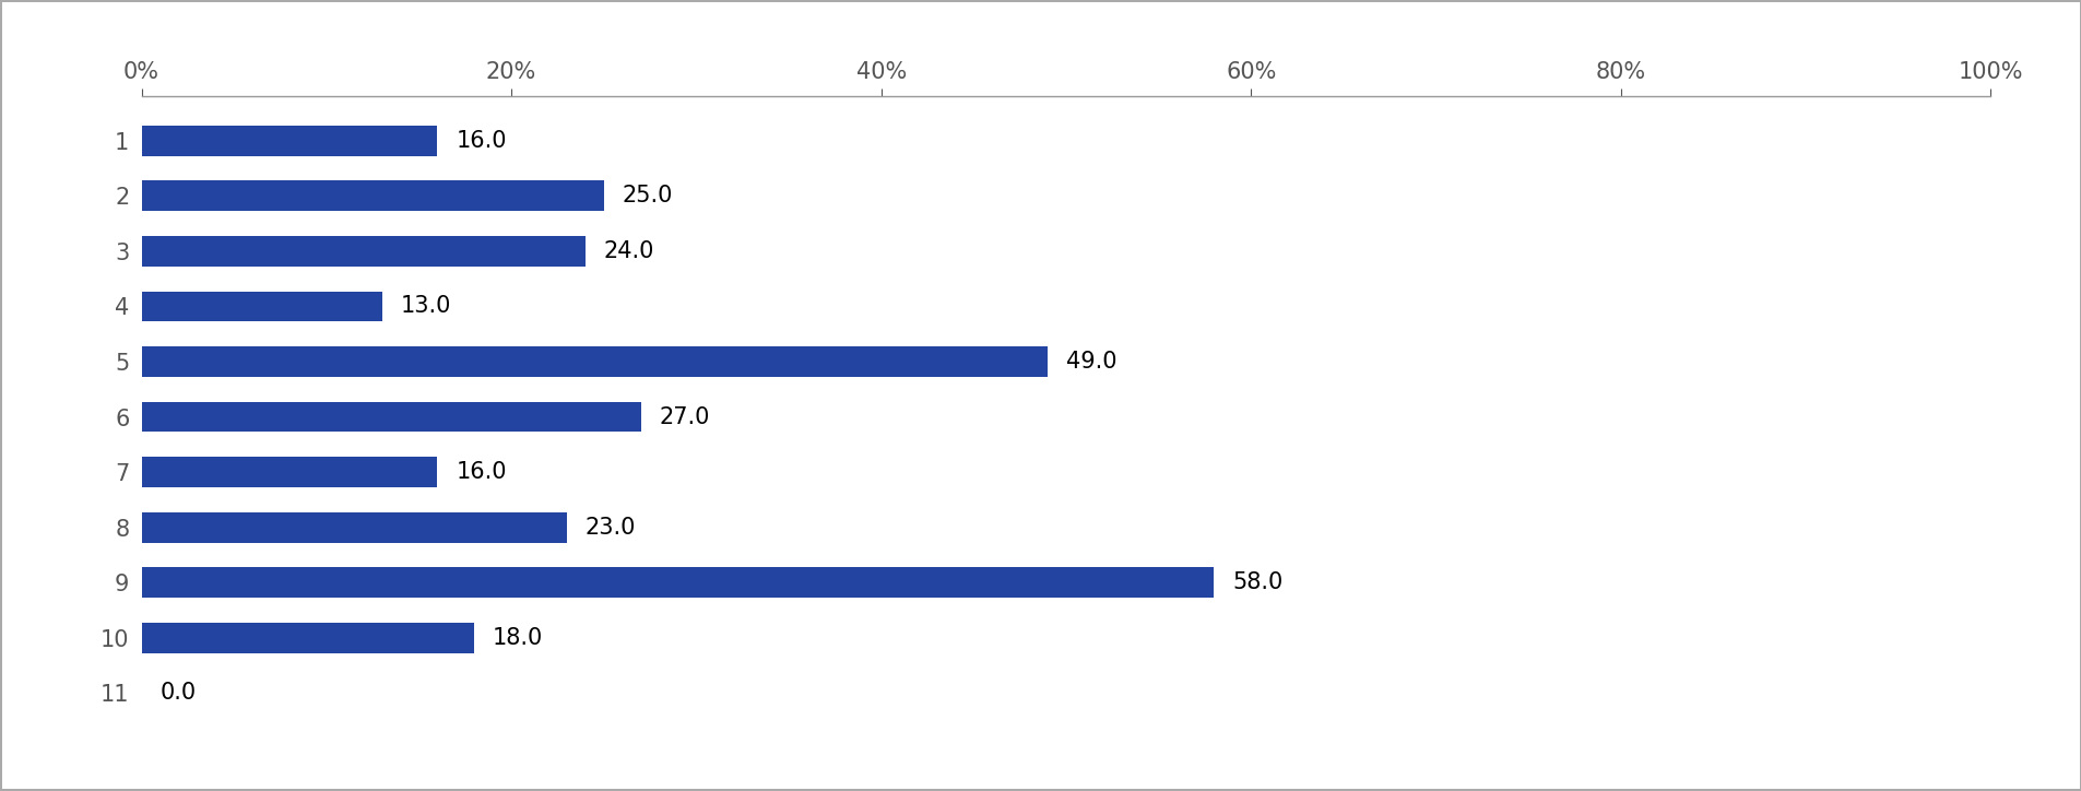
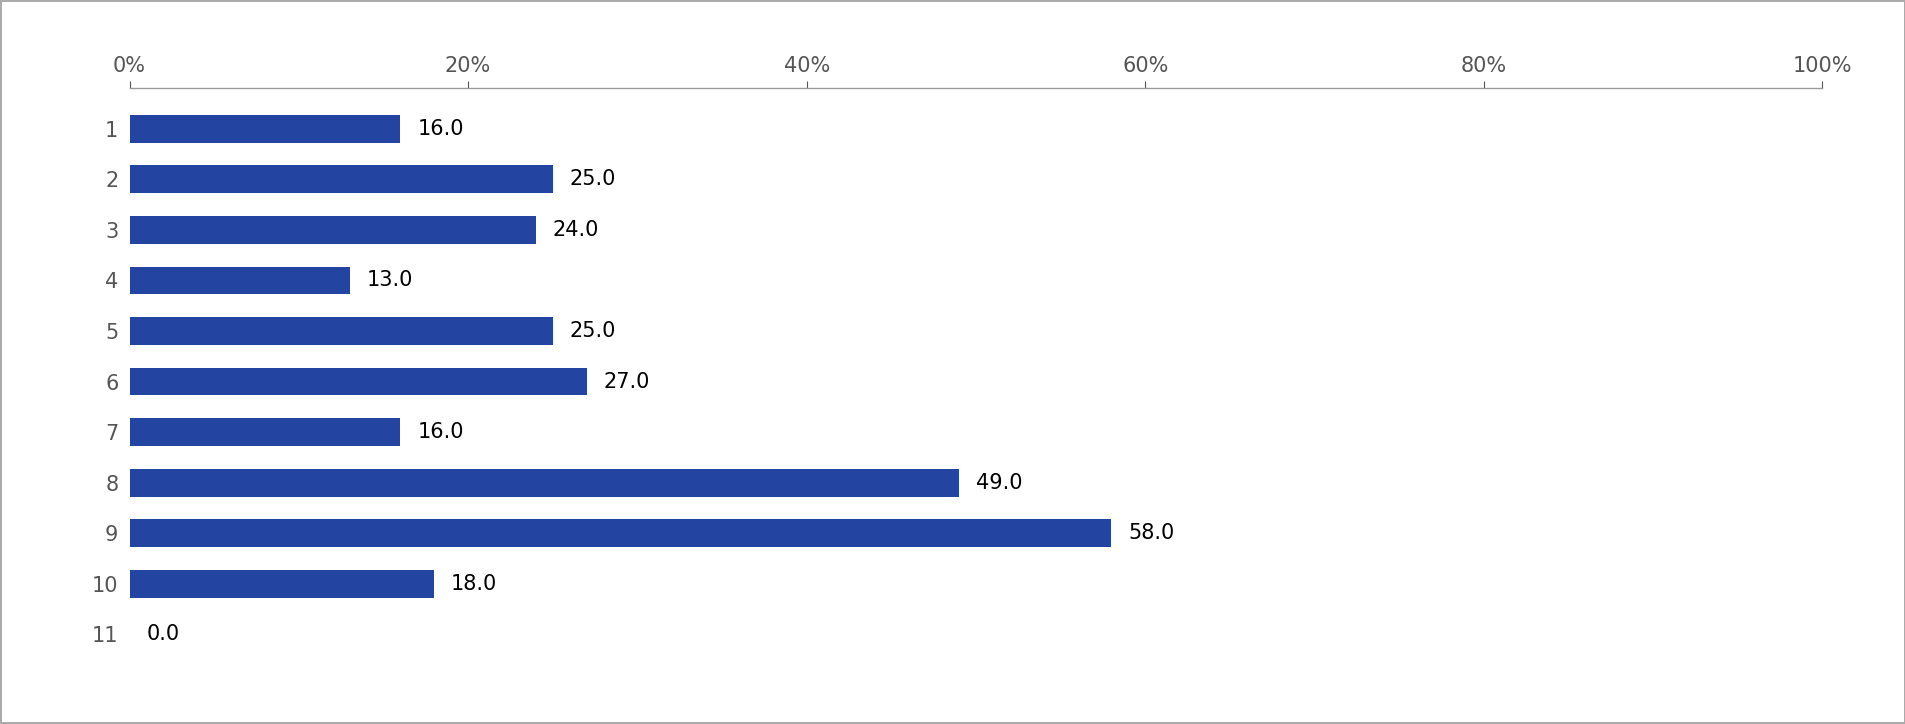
5: 49.0 -> 25.0
8: 23.0 -> 49.0
